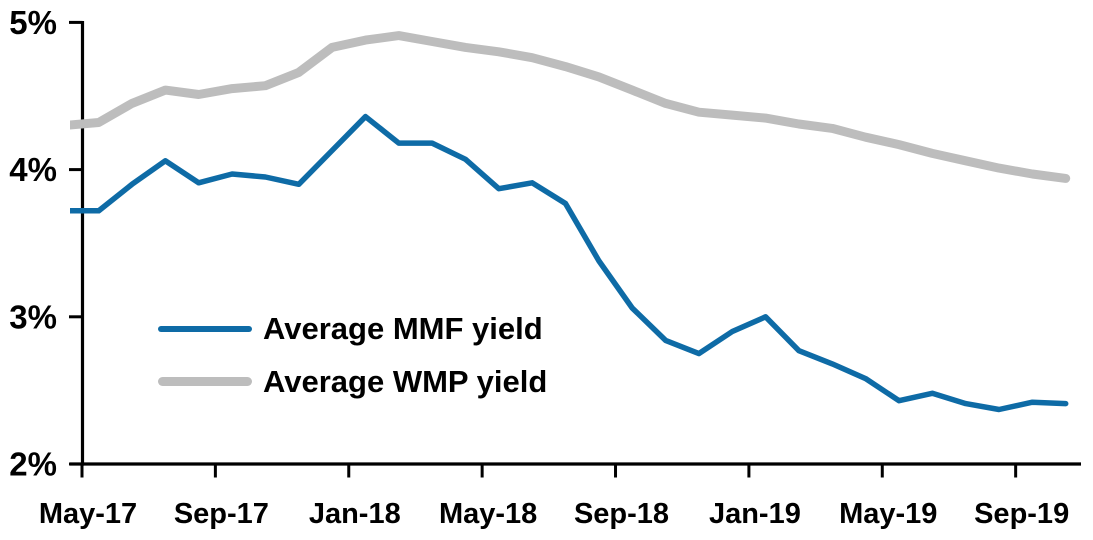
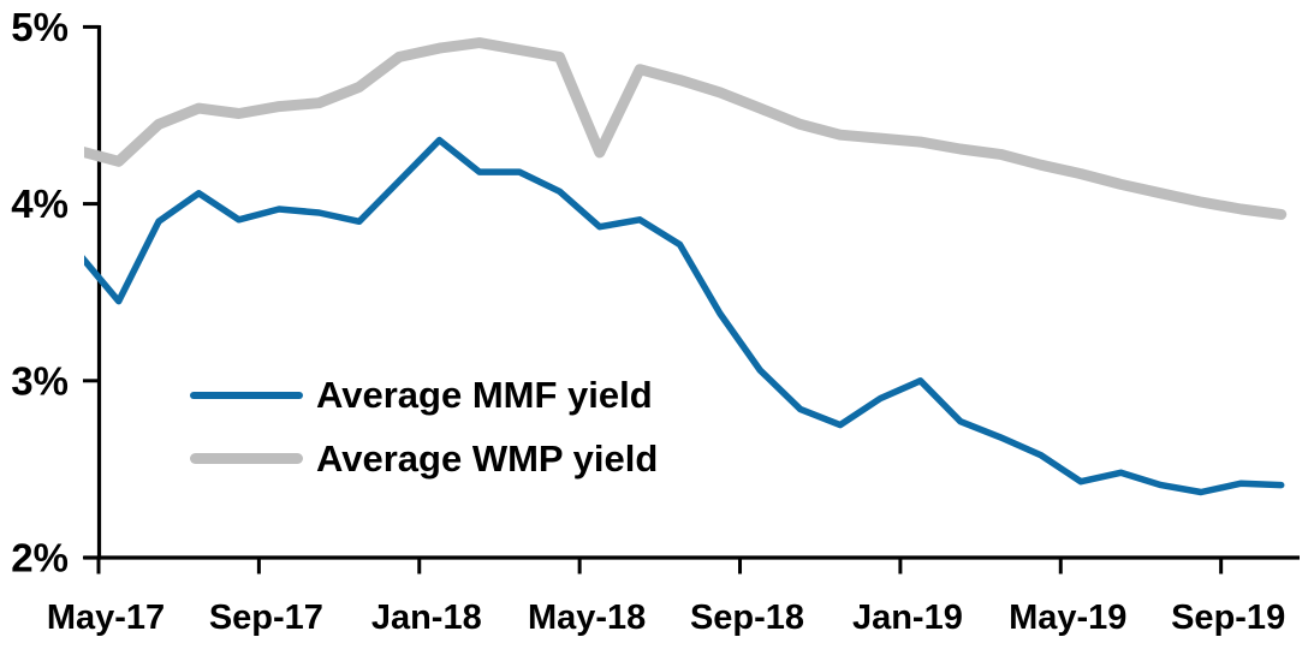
Average MMF yield/May-17: 3.72% -> 3.45%
Average WMP yield/May-17: 4.32% -> 4.24%
Average WMP yield/May-18: 4.80% -> 4.29%
